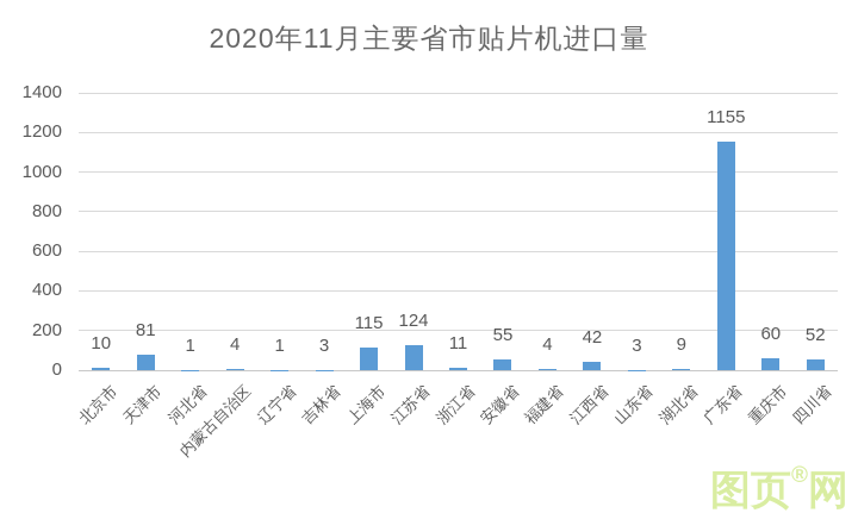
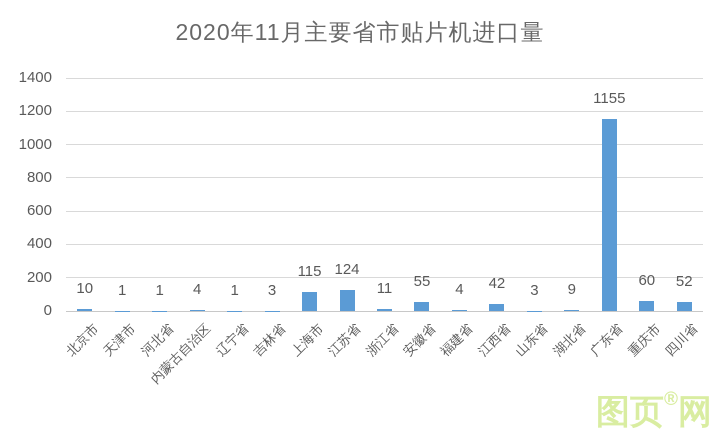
天津市: 81 -> 1
